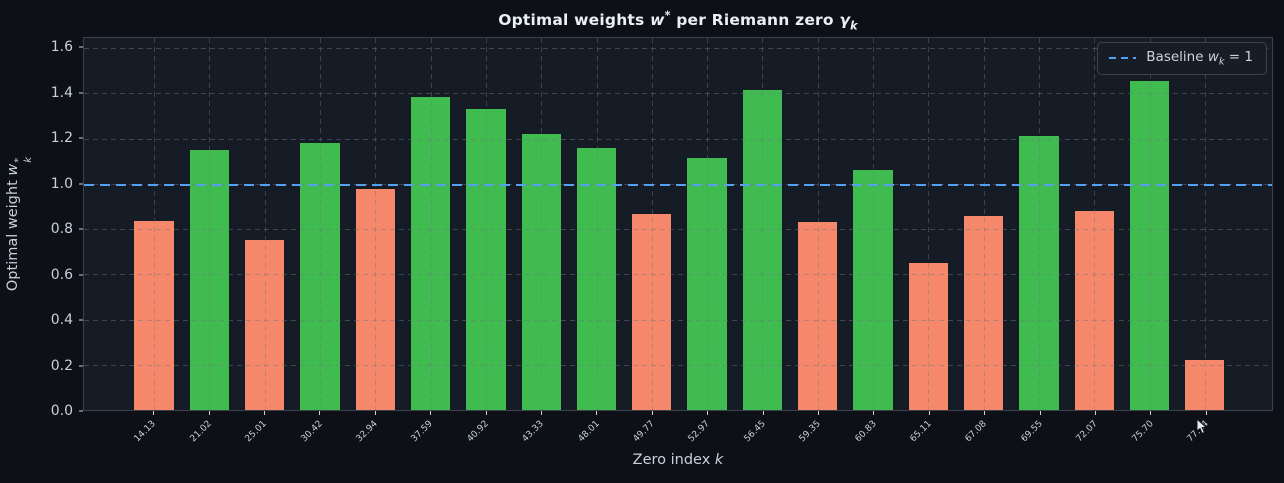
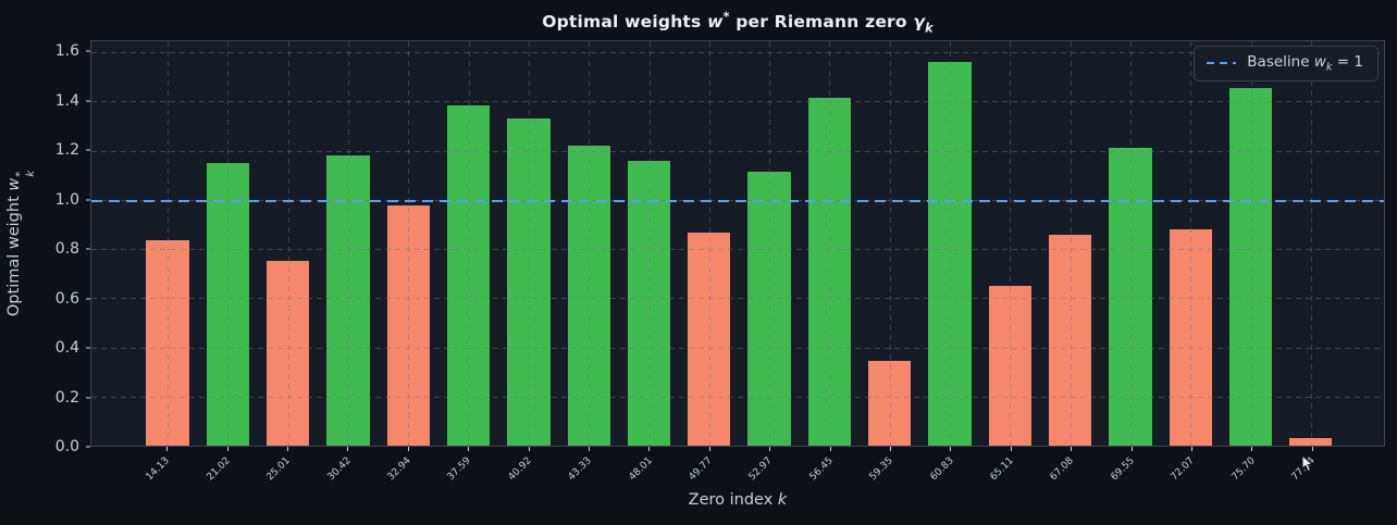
59.35: 0.84 -> 0.35
60.83: 1.07 -> 1.57
77.14: 0.23 -> 0.04
